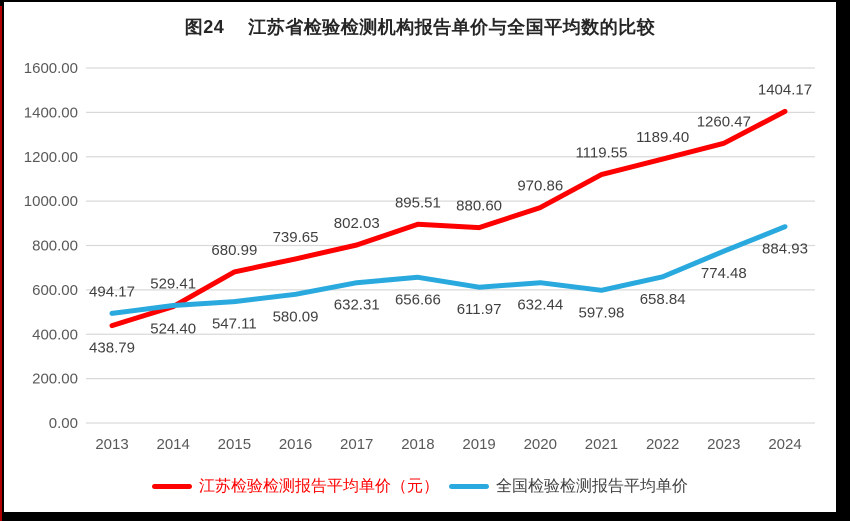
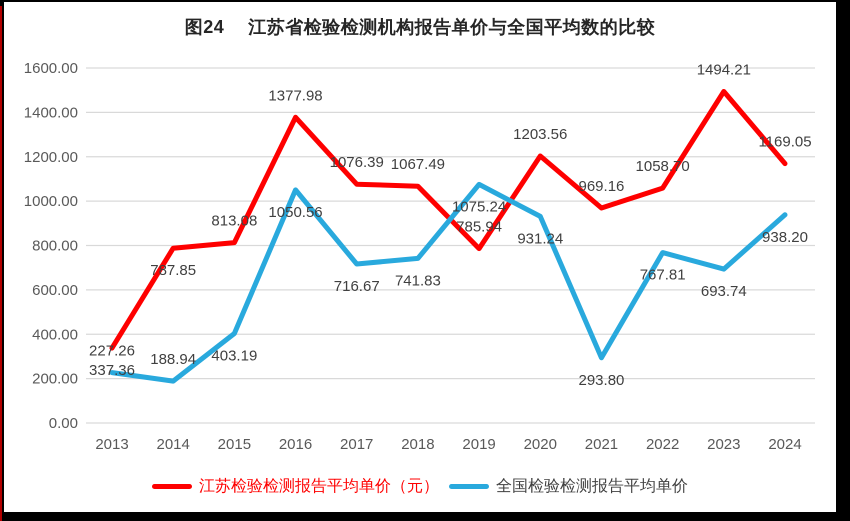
江苏检验检测报告平均单价（元）/2013: 438.79 -> 337.36
全国检验检测报告平均单价/2013: 494.17 -> 227.26
江苏检验检测报告平均单价（元）/2014: 524.40 -> 787.85
全国检验检测报告平均单价/2014: 529.41 -> 188.94
江苏检验检测报告平均单价（元）/2015: 680.99 -> 813.08
全国检验检测报告平均单价/2015: 547.11 -> 403.19
江苏检验检测报告平均单价（元）/2016: 739.65 -> 1377.98
全国检验检测报告平均单价/2016: 580.09 -> 1050.56
江苏检验检测报告平均单价（元）/2017: 802.03 -> 1076.39
全国检验检测报告平均单价/2017: 632.31 -> 716.67
江苏检验检测报告平均单价（元）/2018: 895.51 -> 1067.49
全国检验检测报告平均单价/2018: 656.66 -> 741.83
江苏检验检测报告平均单价（元）/2019: 880.60 -> 785.94
全国检验检测报告平均单价/2019: 611.97 -> 1075.24
江苏检验检测报告平均单价（元）/2020: 970.86 -> 1203.56
全国检验检测报告平均单价/2020: 632.44 -> 931.24
江苏检验检测报告平均单价（元）/2021: 1119.55 -> 969.16
全国检验检测报告平均单价/2021: 597.98 -> 293.80
江苏检验检测报告平均单价（元）/2022: 1189.40 -> 1058.70
全国检验检测报告平均单价/2022: 658.84 -> 767.81
江苏检验检测报告平均单价（元）/2023: 1260.47 -> 1494.21
全国检验检测报告平均单价/2023: 774.48 -> 693.74
江苏检验检测报告平均单价（元）/2024: 1404.17 -> 1169.05
全国检验检测报告平均单价/2024: 884.93 -> 938.20
